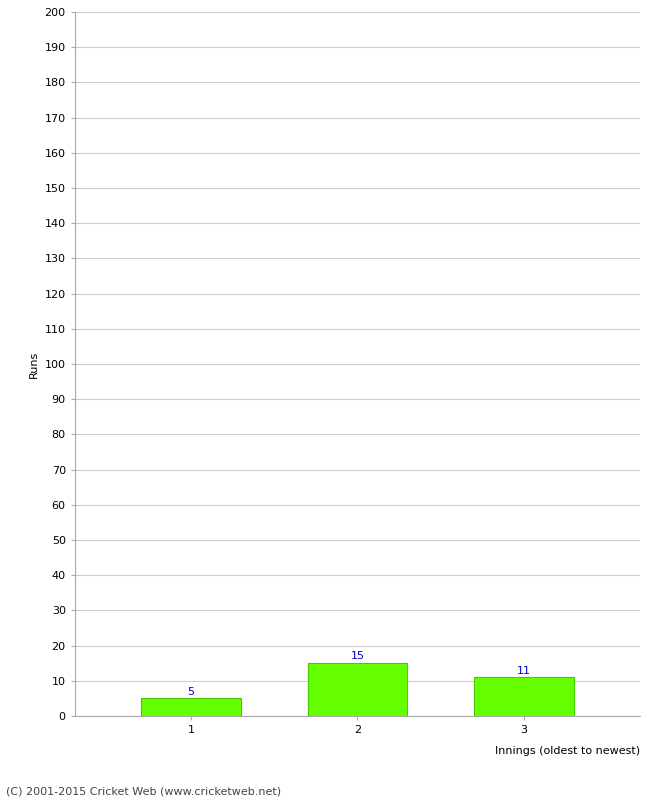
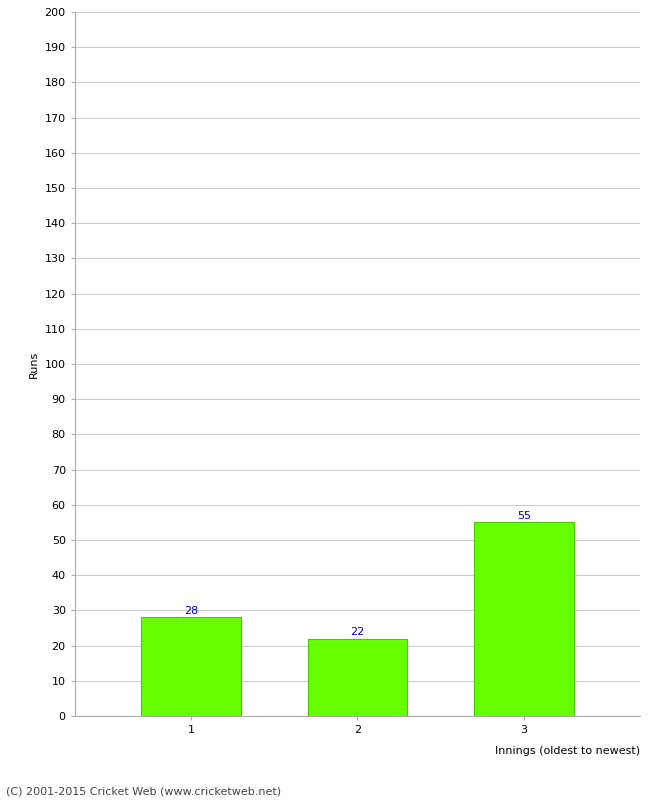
1: 5 -> 28
2: 15 -> 22
3: 11 -> 55
